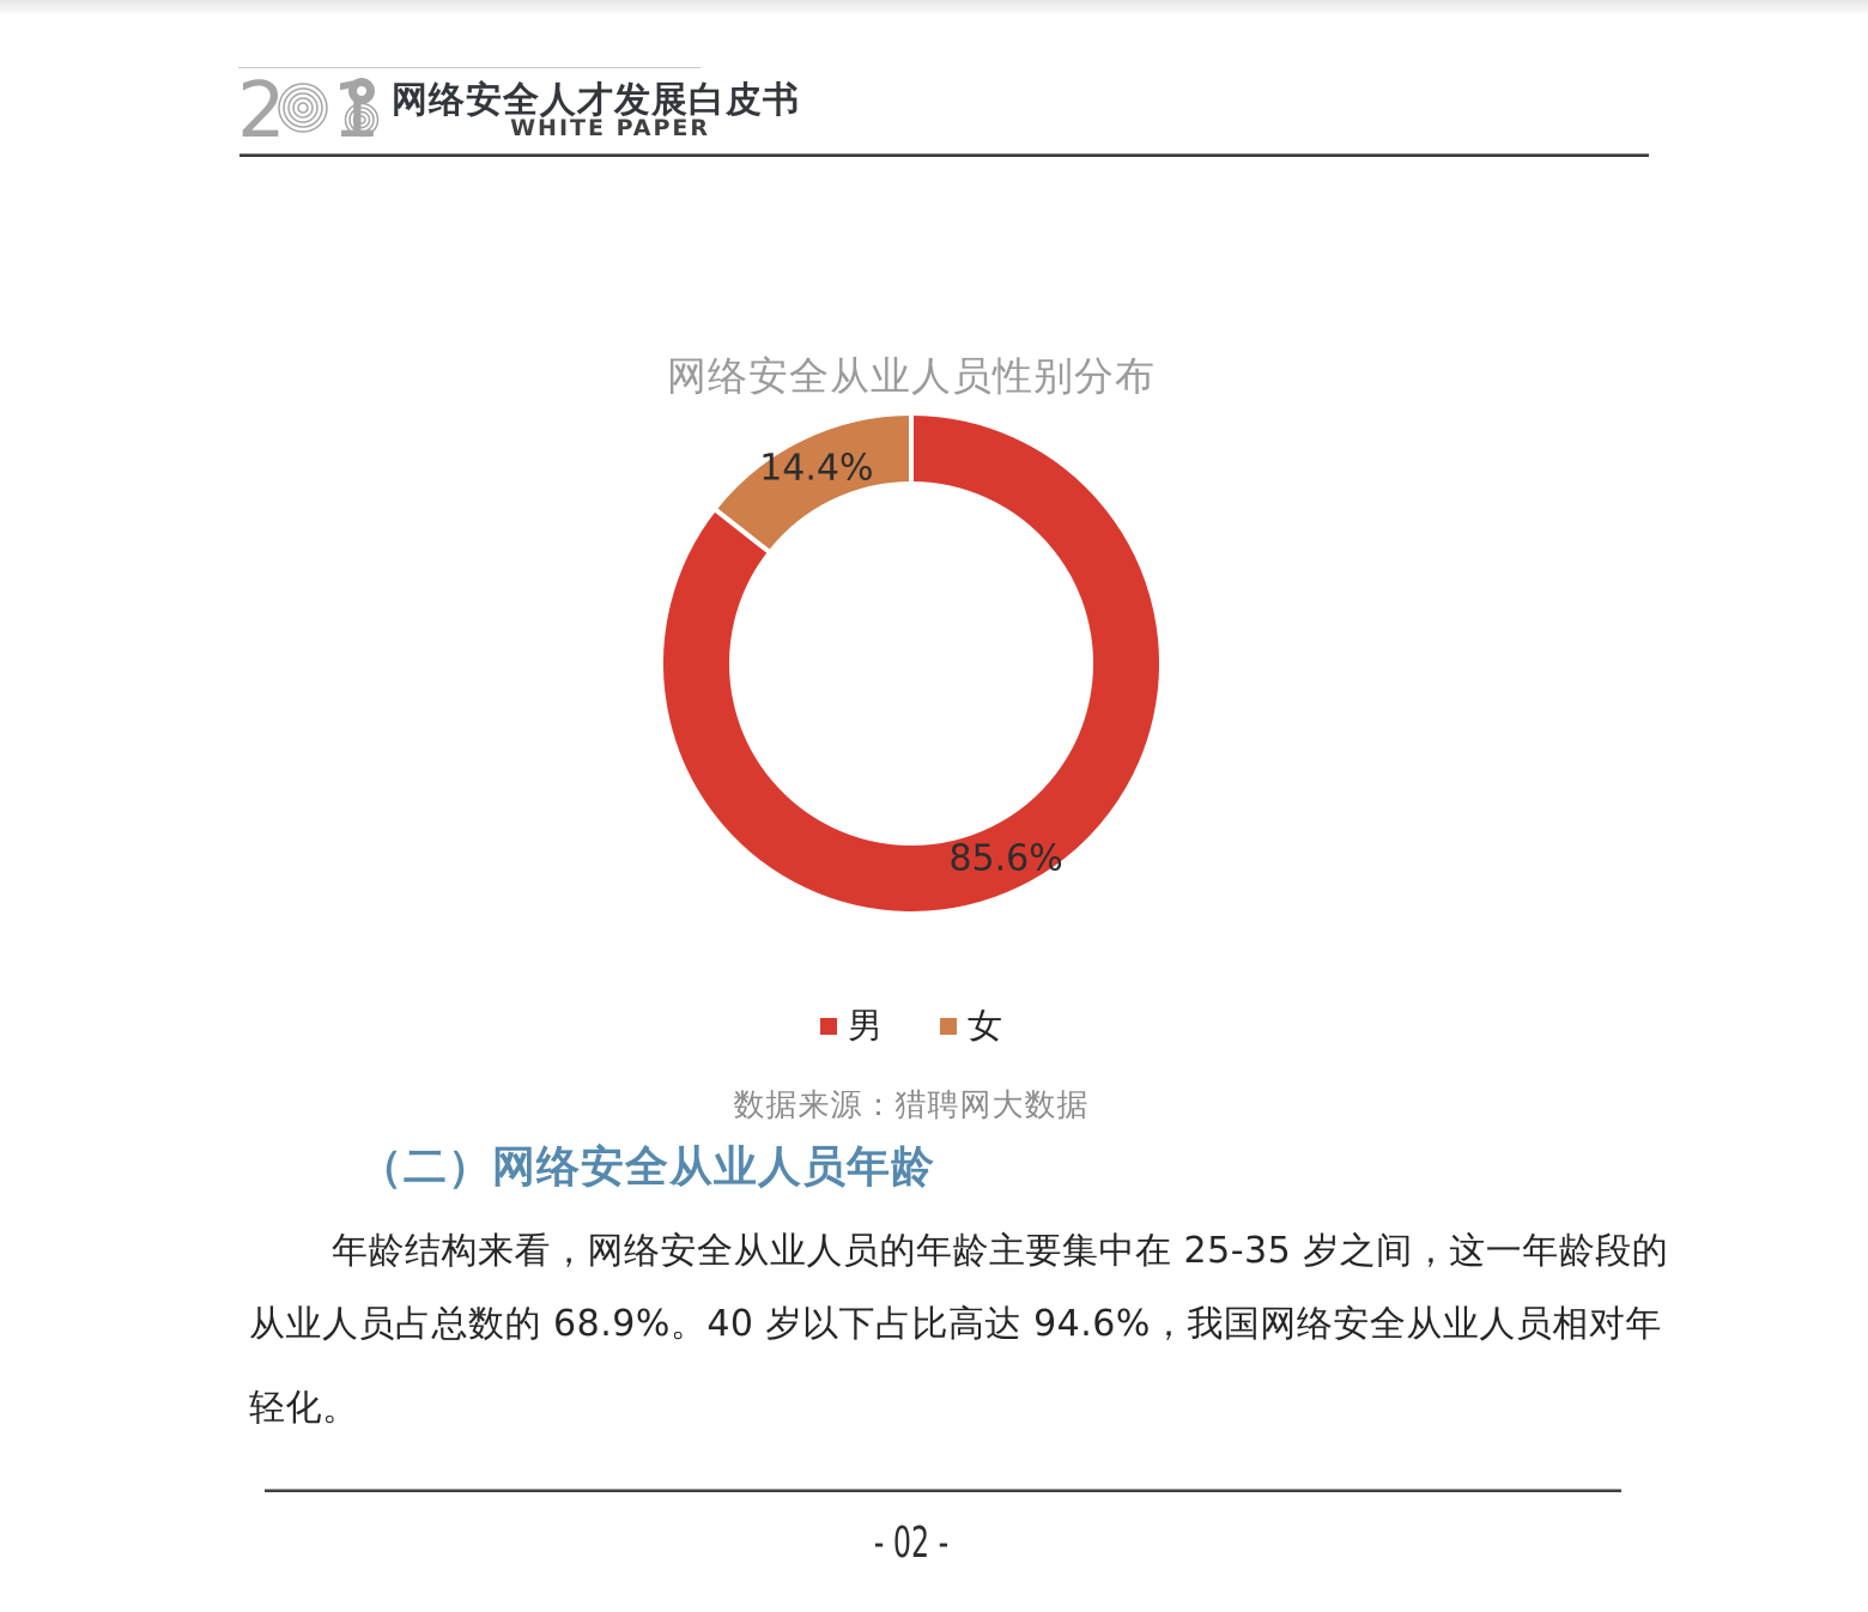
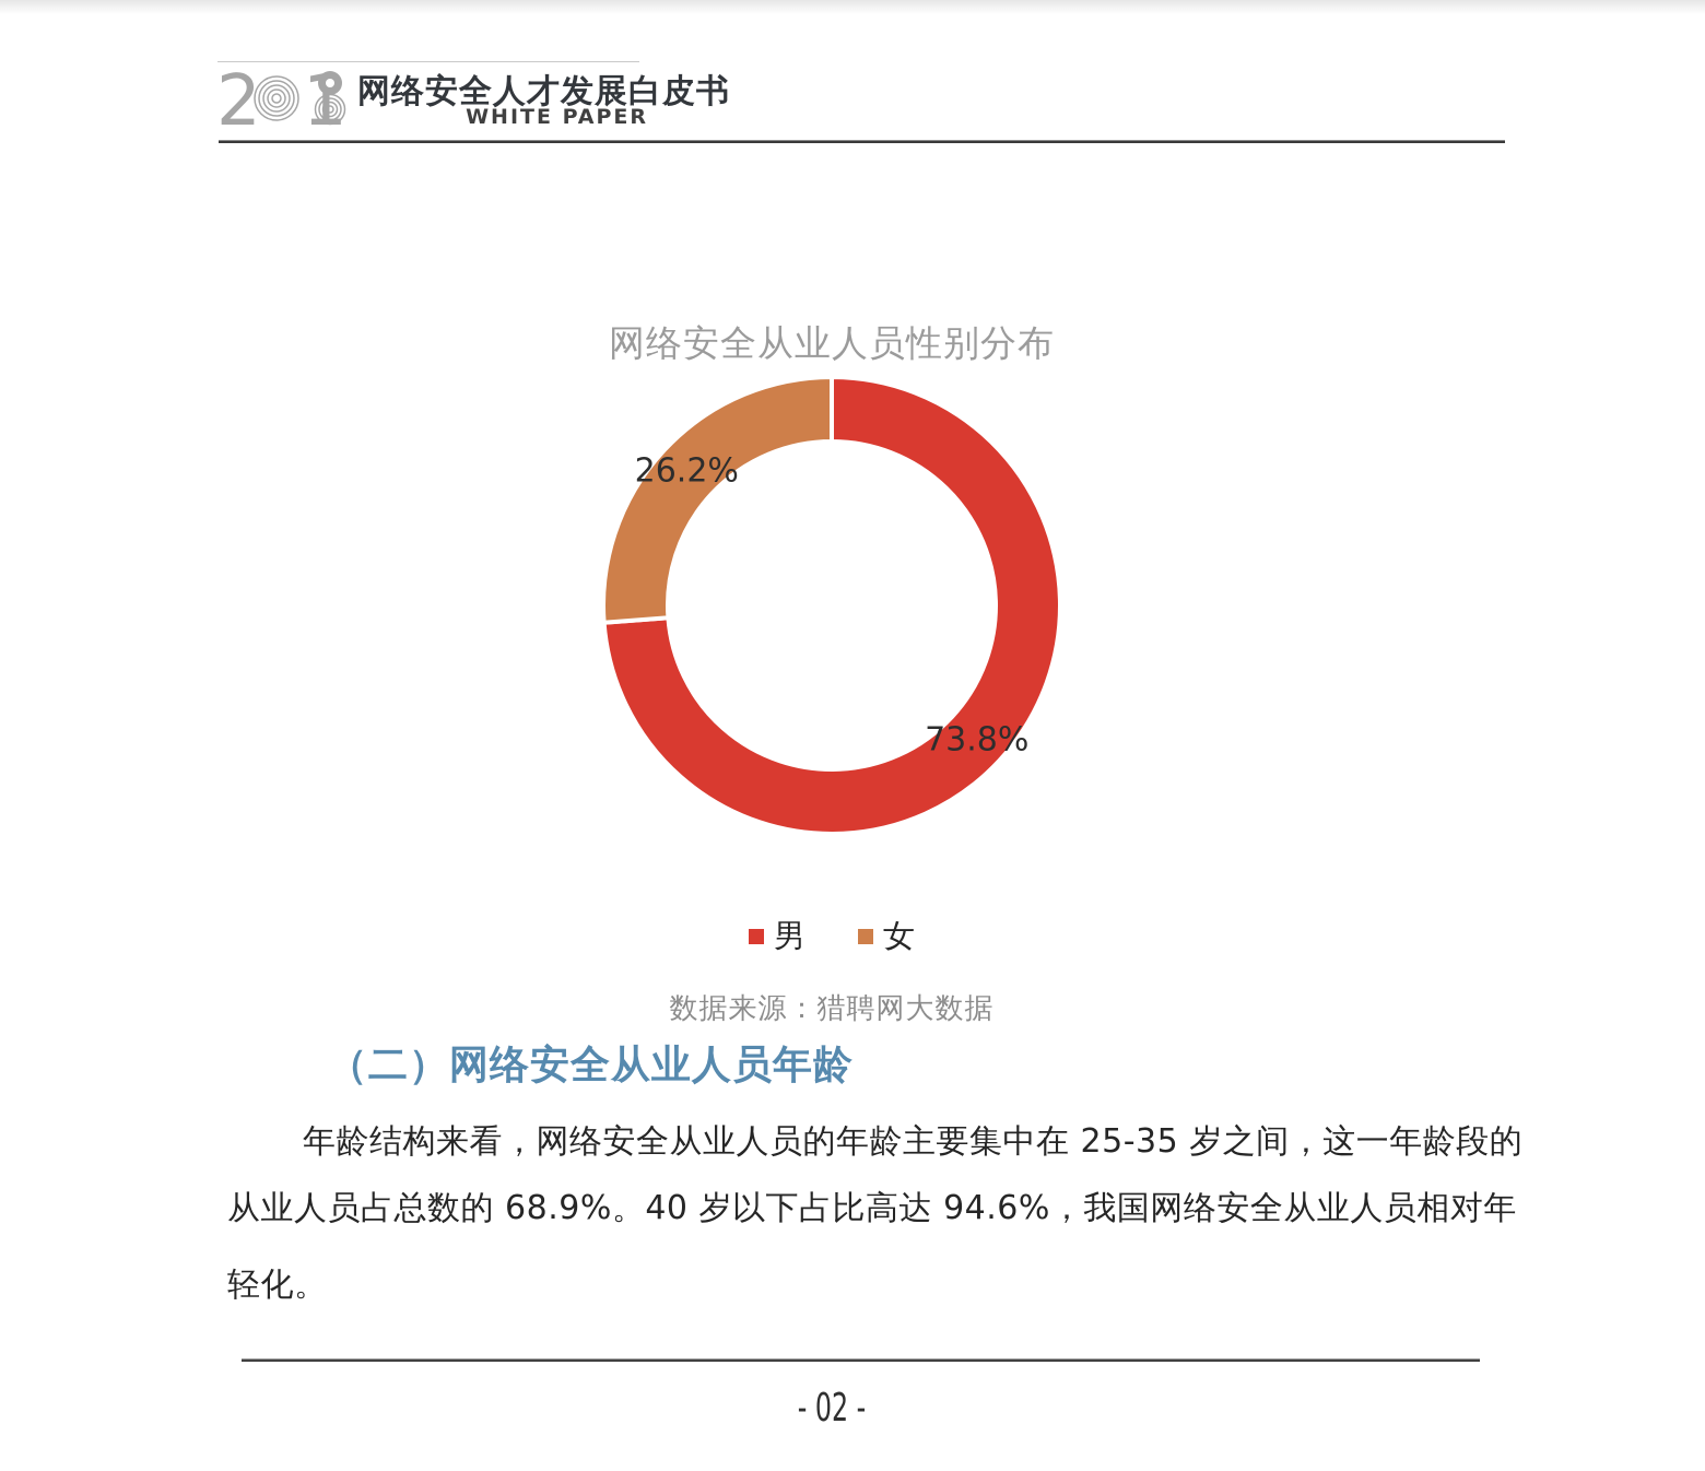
男: 85.6% -> 73.8%
女: 14.4% -> 26.2%
